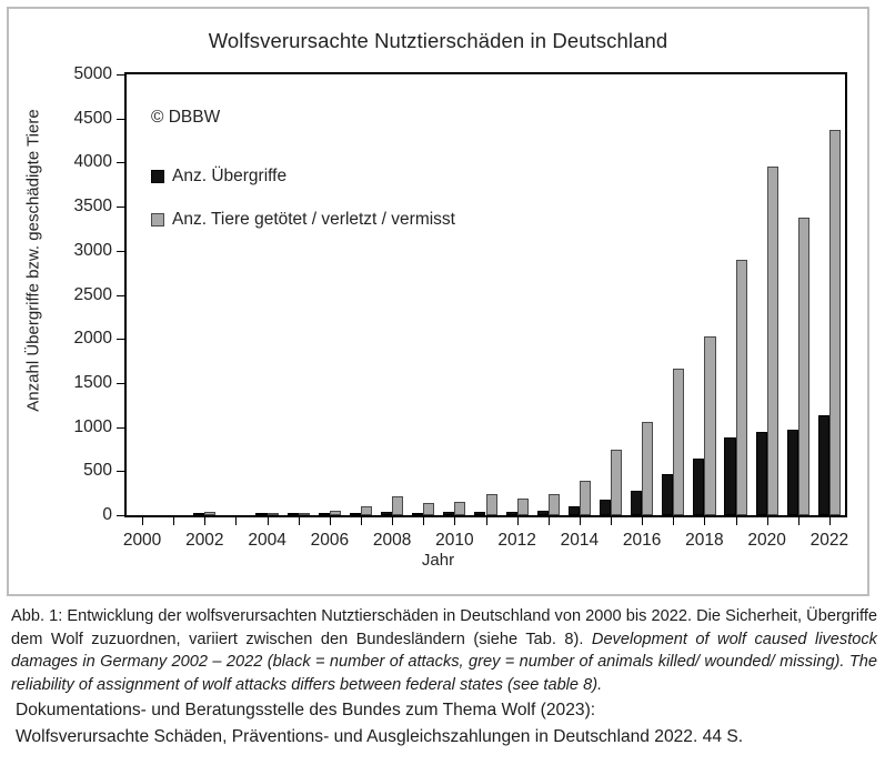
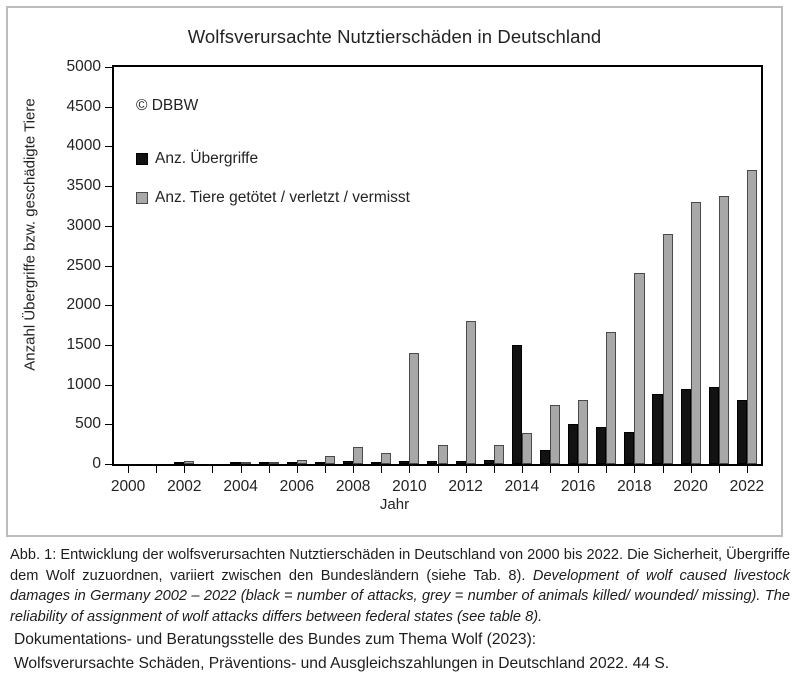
Anz. Tiere getötet / verletzt / vermisst/2010: 100 -> 1400
Anz. Tiere getötet / verletzt / vermisst/2012: 200 -> 1800
Anz. Übergriffe/2014: 100 -> 1500
Anz. Übergriffe/2016: 300 -> 500
Anz. Tiere getötet / verletzt / vermisst/2016: 1100 -> 800
Anz. Übergriffe/2018: 600 -> 400
Anz. Tiere getötet / verletzt / vermisst/2018: 2000 -> 2400
Anz. Tiere getötet / verletzt / vermisst/2020: 4000 -> 3300
Anz. Übergriffe/2022: 1100 -> 800
Anz. Tiere getötet / verletzt / vermisst/2022: 4400 -> 3700
